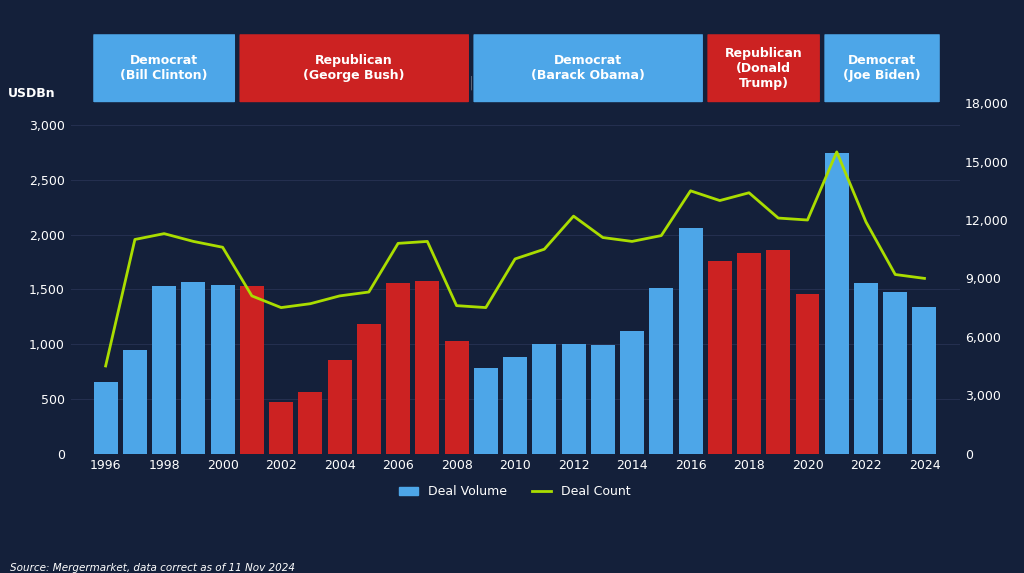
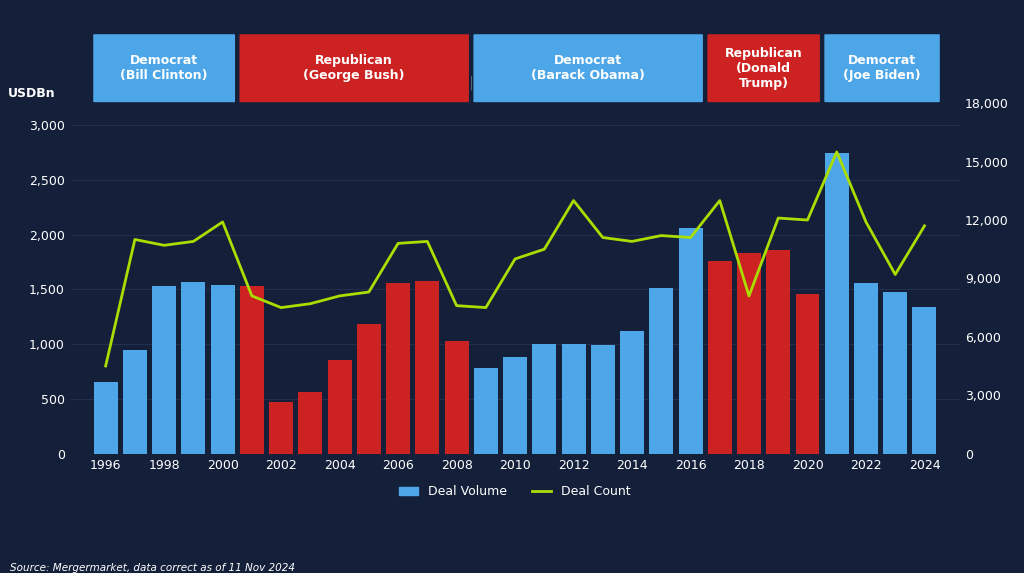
Deal Count/1998: 11,300 -> 10,700
Deal Count/2000: 10,600 -> 11,900
Deal Count/2012: 12,200 -> 13,000
Deal Count/2016: 13,500 -> 11,100
Deal Count/2018: 13,400 -> 8,100
Deal Count/2024: 9,000 -> 11,700
